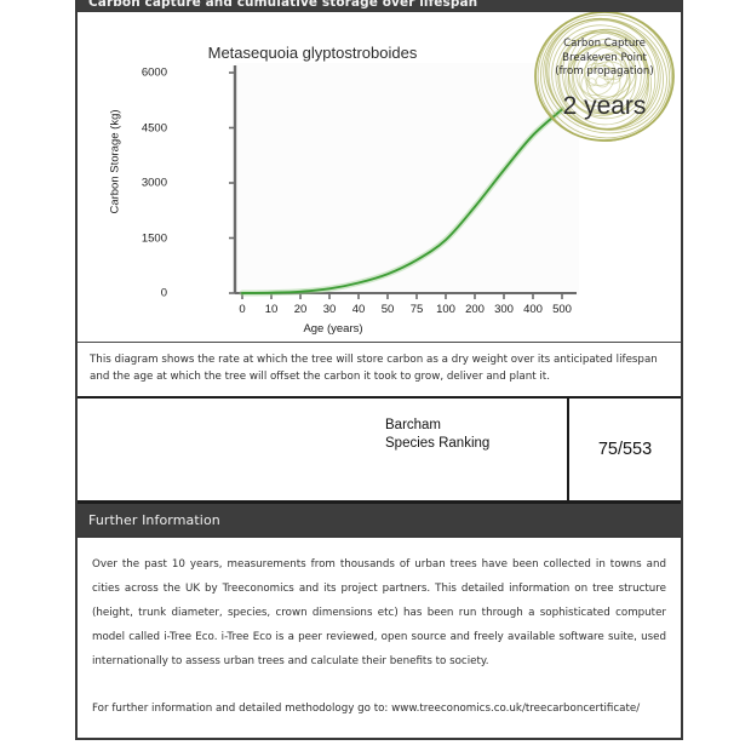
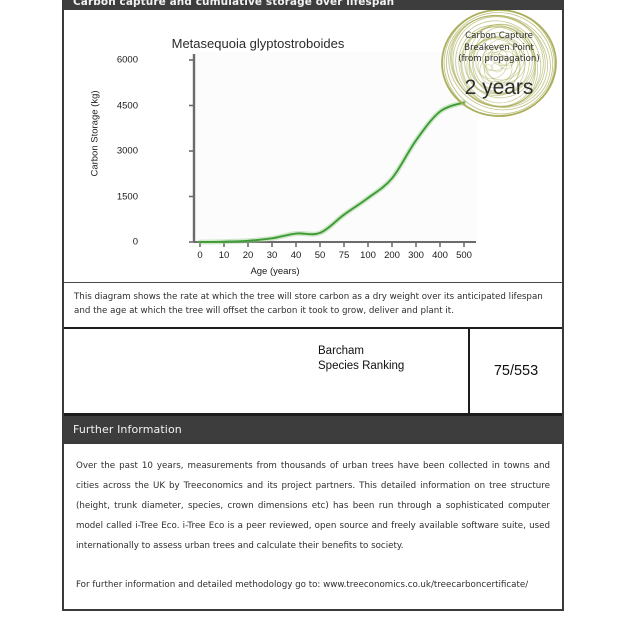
50: 500 -> 300
200: 2400 -> 2100
500: 5000 -> 4600
